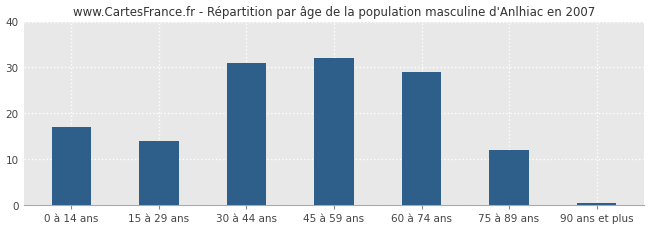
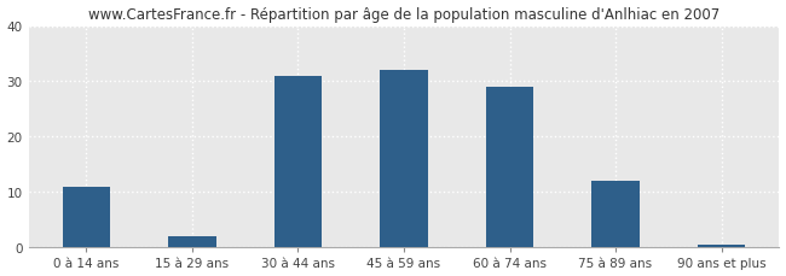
0 à 14 ans: 17.0 -> 11.0
15 à 29 ans: 14.0 -> 2.0
